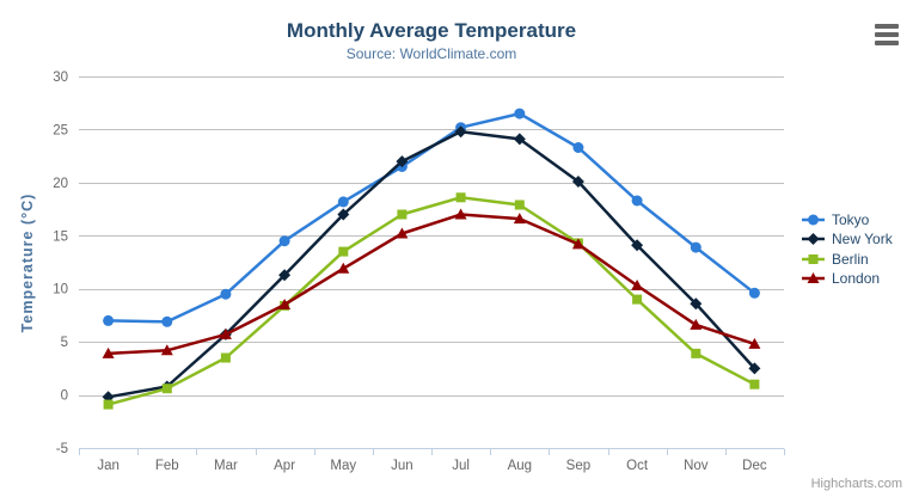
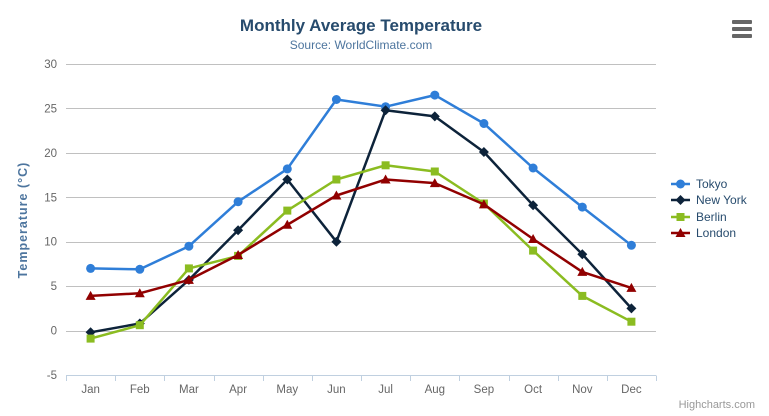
Berlin/Mar: 4 -> 7
Tokyo/Jun: 22 -> 26
New York/Jun: 22 -> 10
